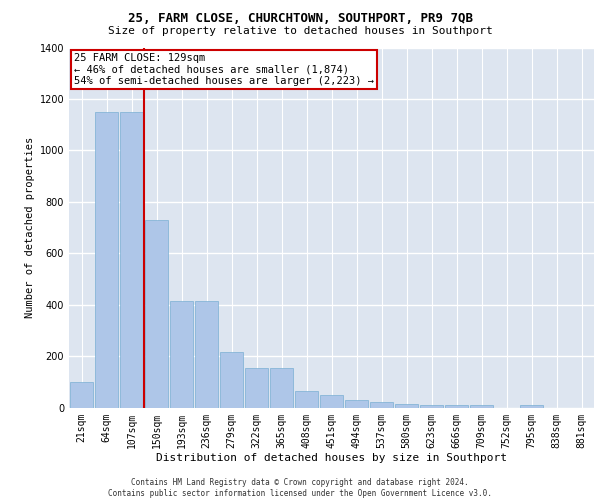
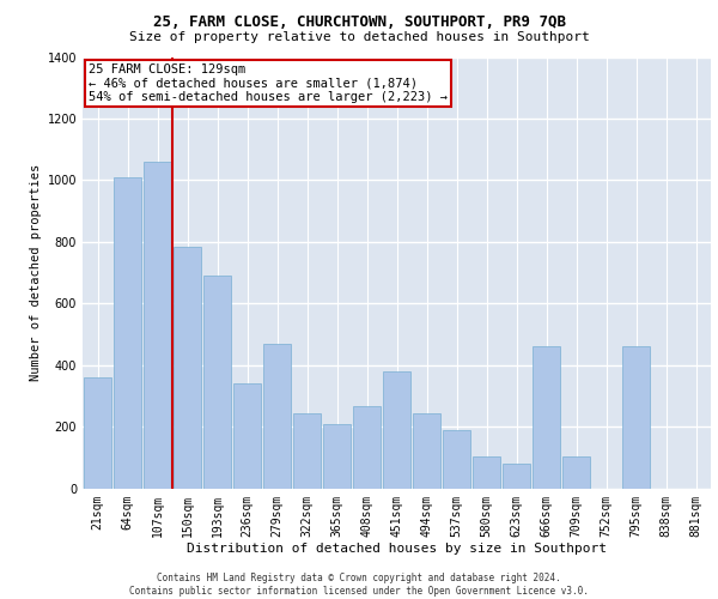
21sqm: 100 -> 360
64sqm: 1150 -> 1010
107sqm: 1150 -> 1060
150sqm: 730 -> 785
193sqm: 415 -> 690
236sqm: 415 -> 340
279sqm: 215 -> 470
322sqm: 155 -> 245
365sqm: 155 -> 210
408sqm: 65 -> 265
451sqm: 50 -> 380
494sqm: 30 -> 245
537sqm: 20 -> 190
580sqm: 15 -> 105
623sqm: 10 -> 80
666sqm: 10 -> 460
709sqm: 10 -> 105
795sqm: 10 -> 460
